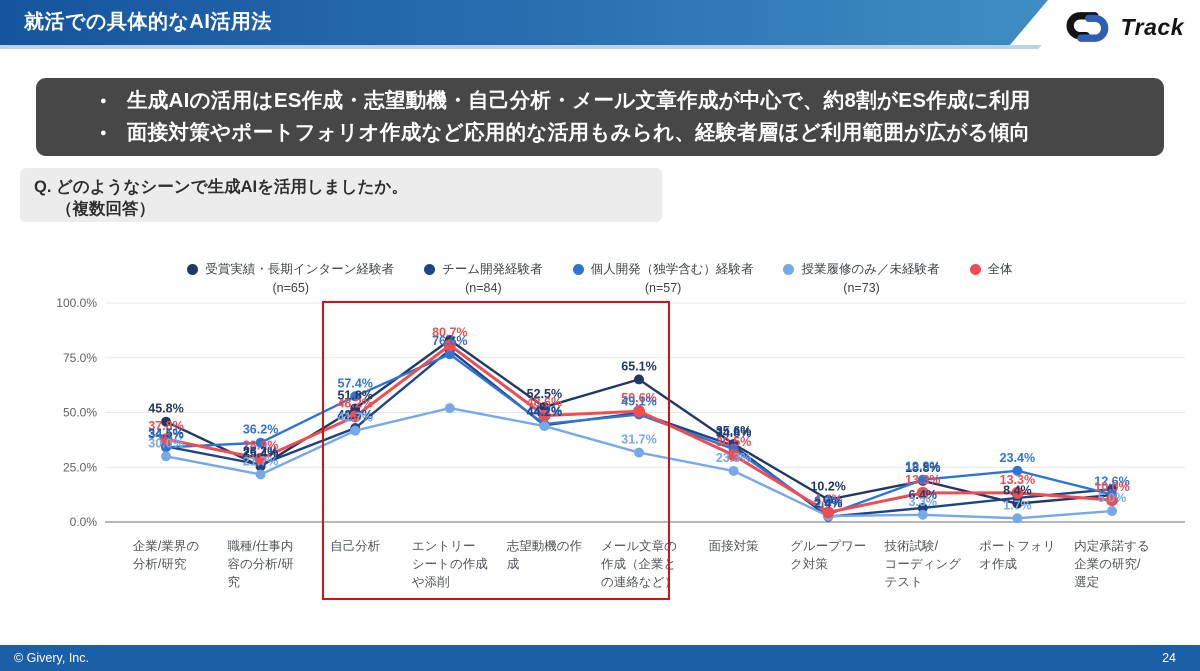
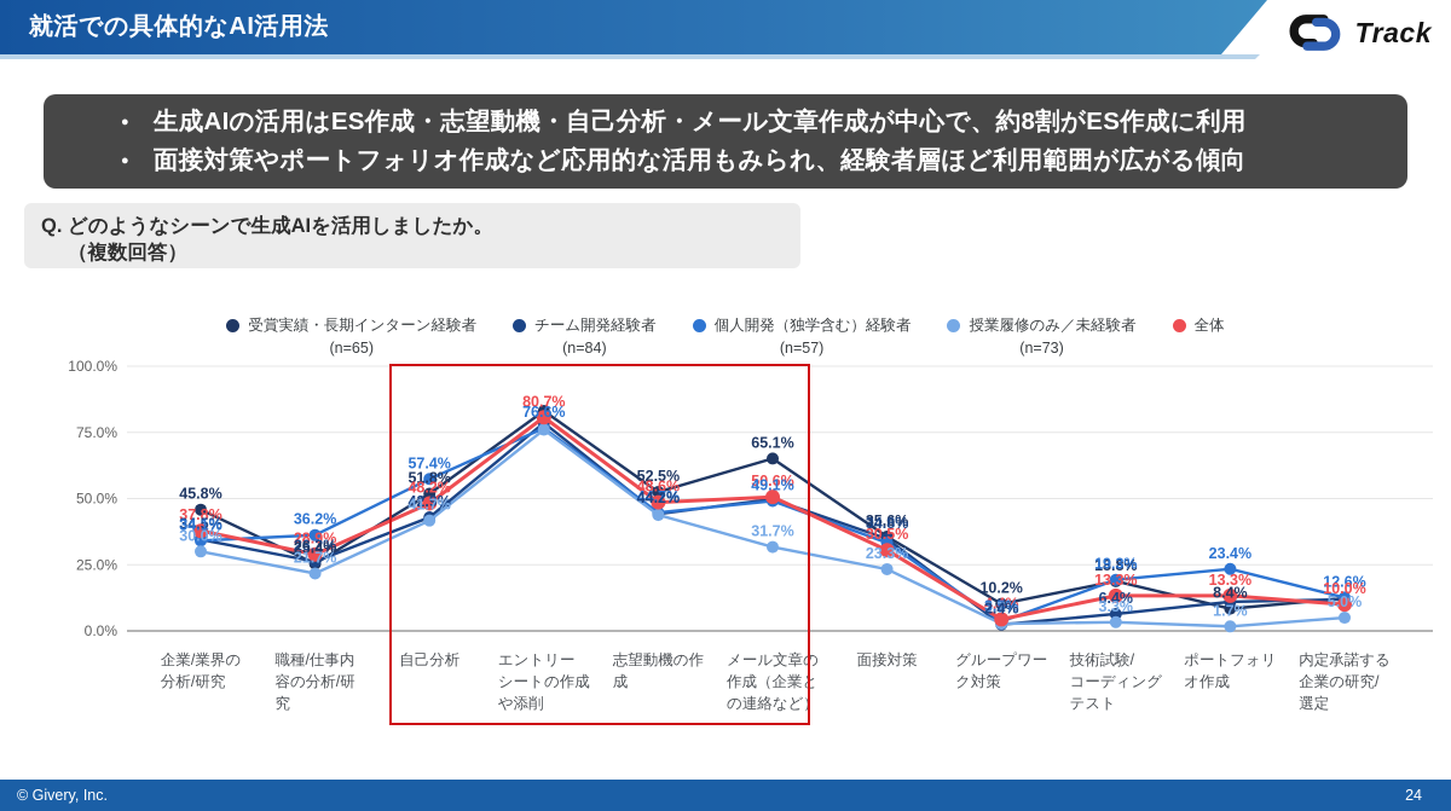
授業履修のみ／未経験者/エントリー シートの作成 や添削: 52% -> 76%
チーム開発経験者/内定承諾する 企業の研究/ 選定: 15% -> 12%
